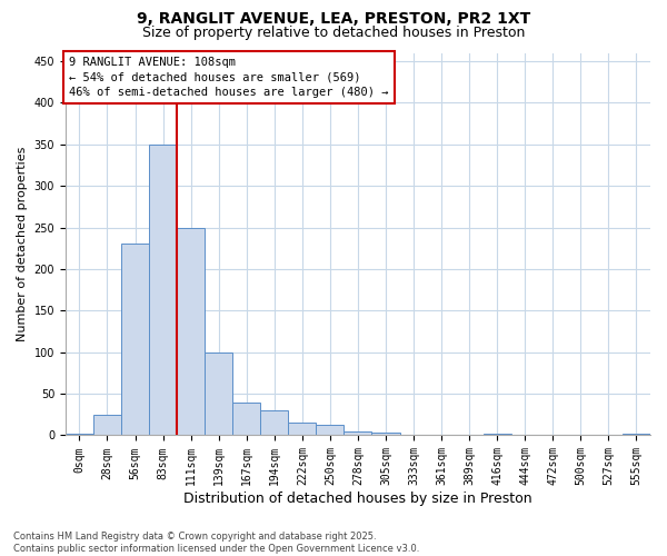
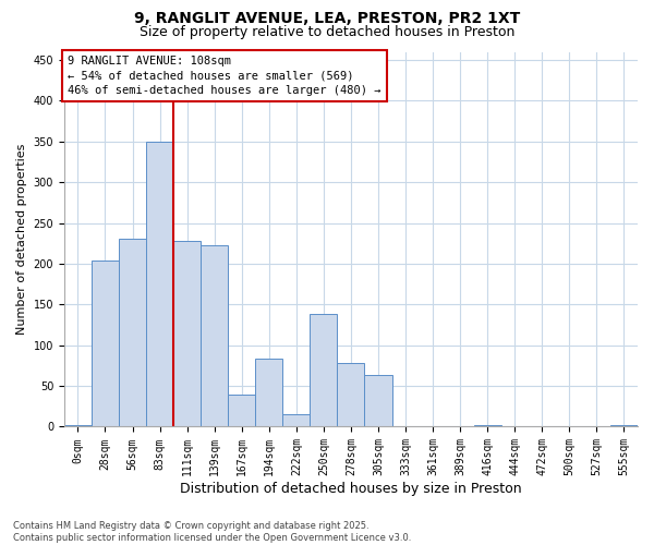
28sqm: 25 -> 204
111sqm: 250 -> 228
139sqm: 100 -> 222
194sqm: 30 -> 84
250sqm: 12 -> 138
278sqm: 5 -> 78
305sqm: 3 -> 64
